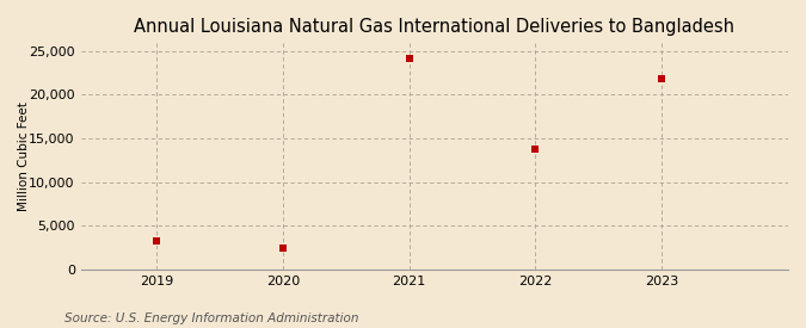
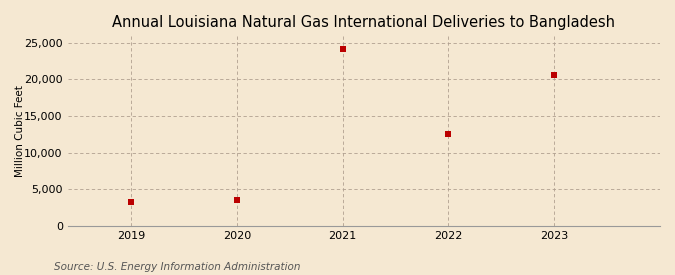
2020: 2,400 -> 3,500
2022: 13,800 -> 12,600
2023: 21,800 -> 20,600
